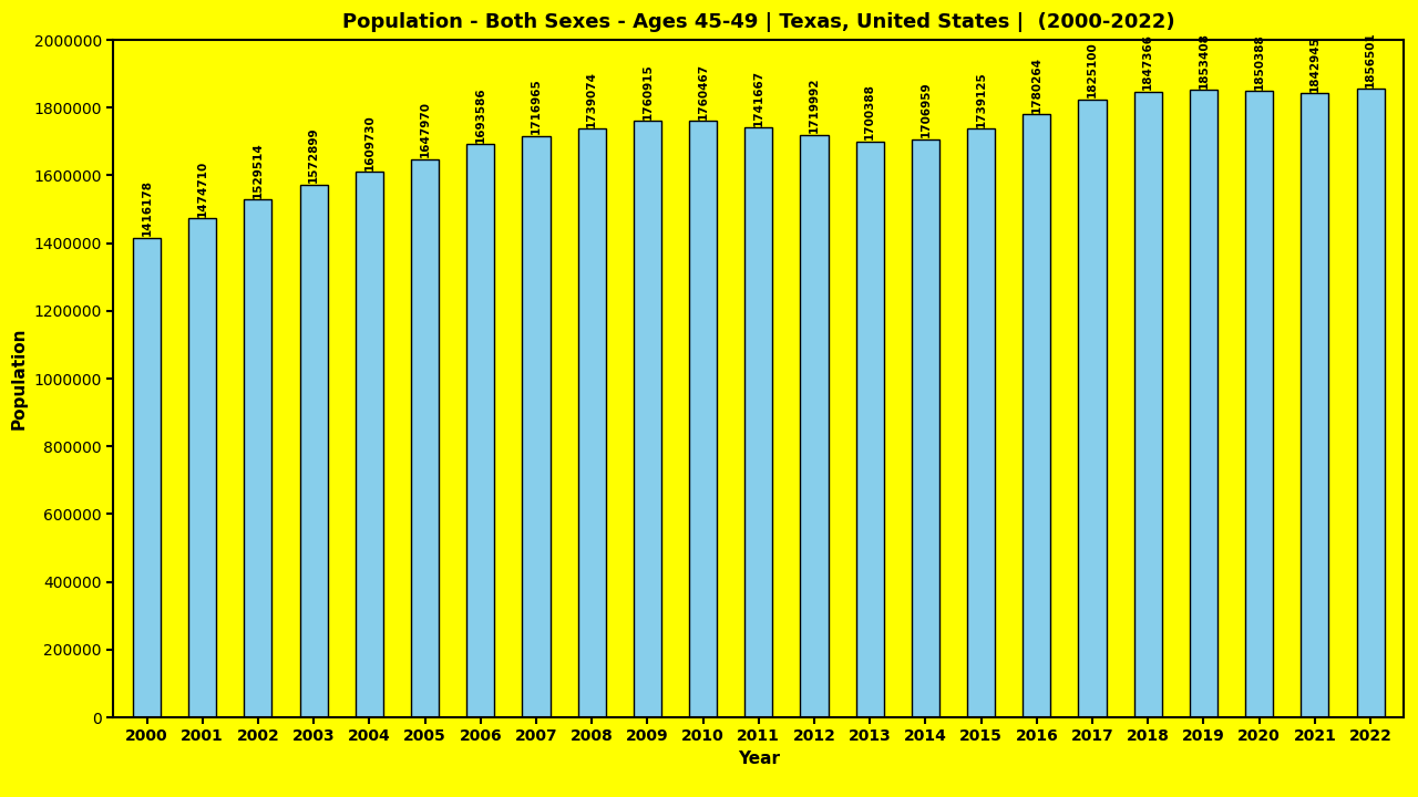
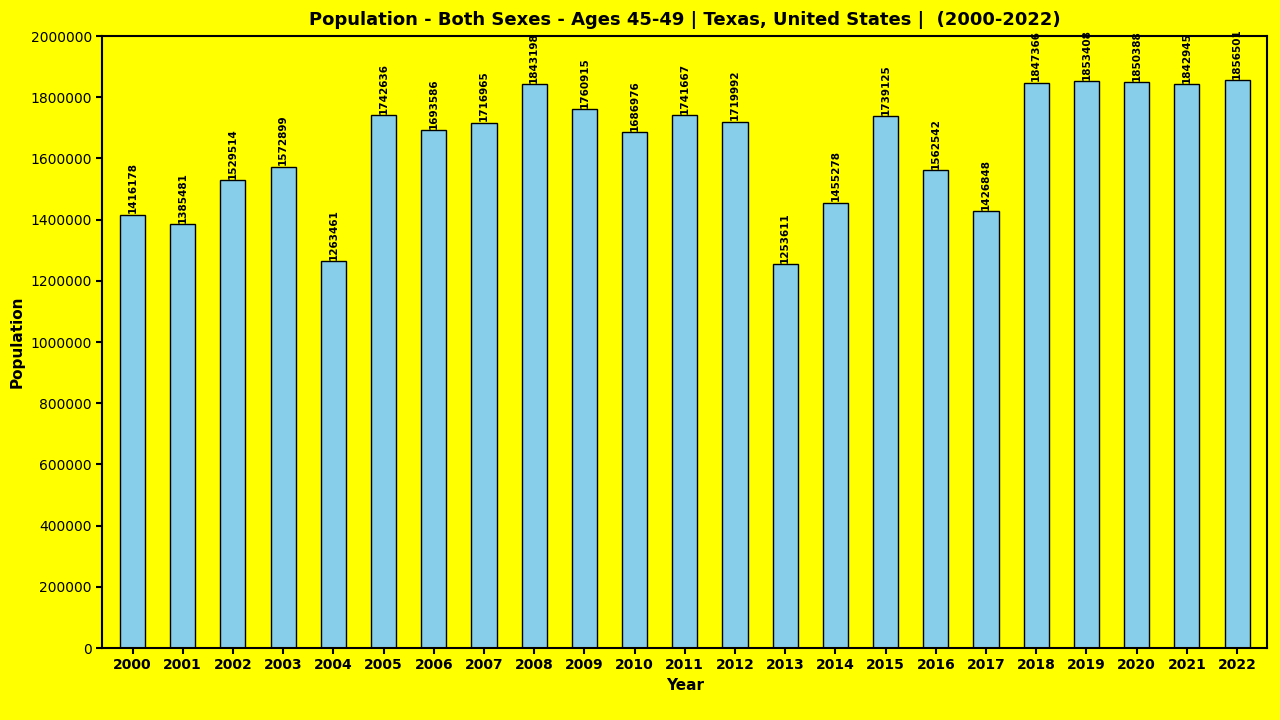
2001: 1474710 -> 1385481
2004: 1609730 -> 1263461
2005: 1647970 -> 1742636
2008: 1739074 -> 1843198
2010: 1760467 -> 1686976
2013: 1700388 -> 1253611
2014: 1706959 -> 1455278
2016: 1780264 -> 1562542
2017: 1825100 -> 1426848
